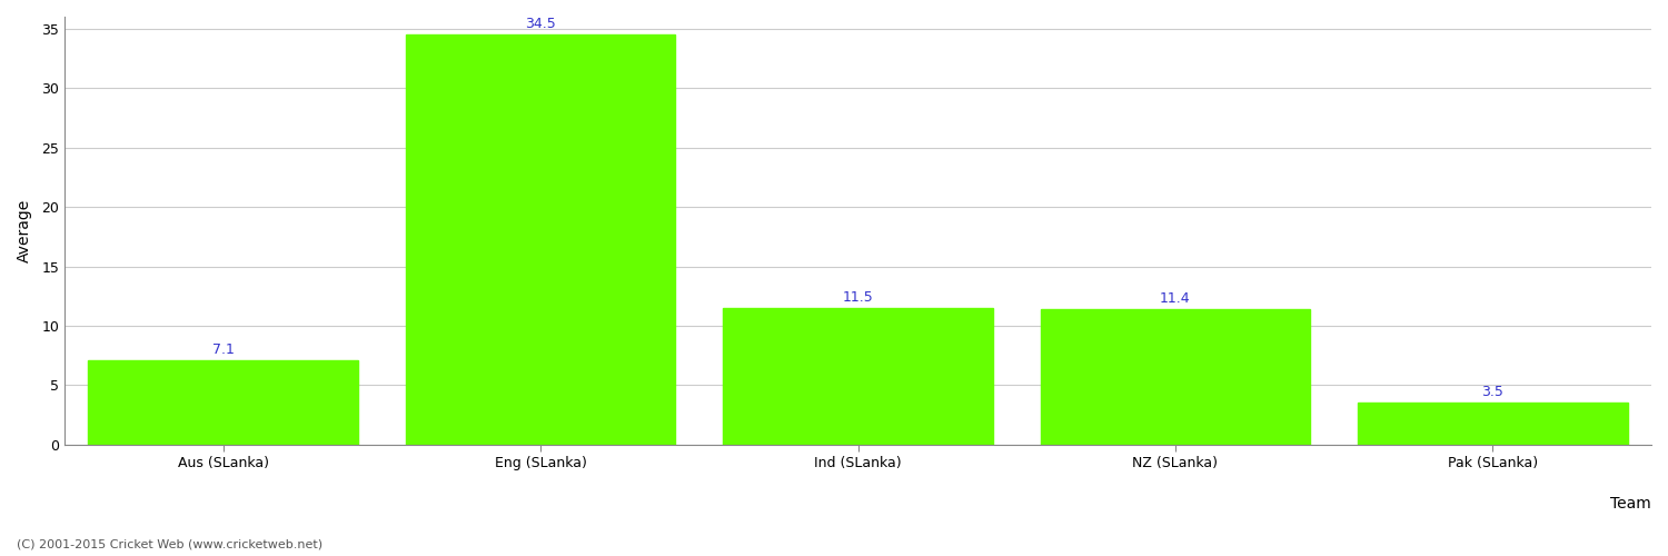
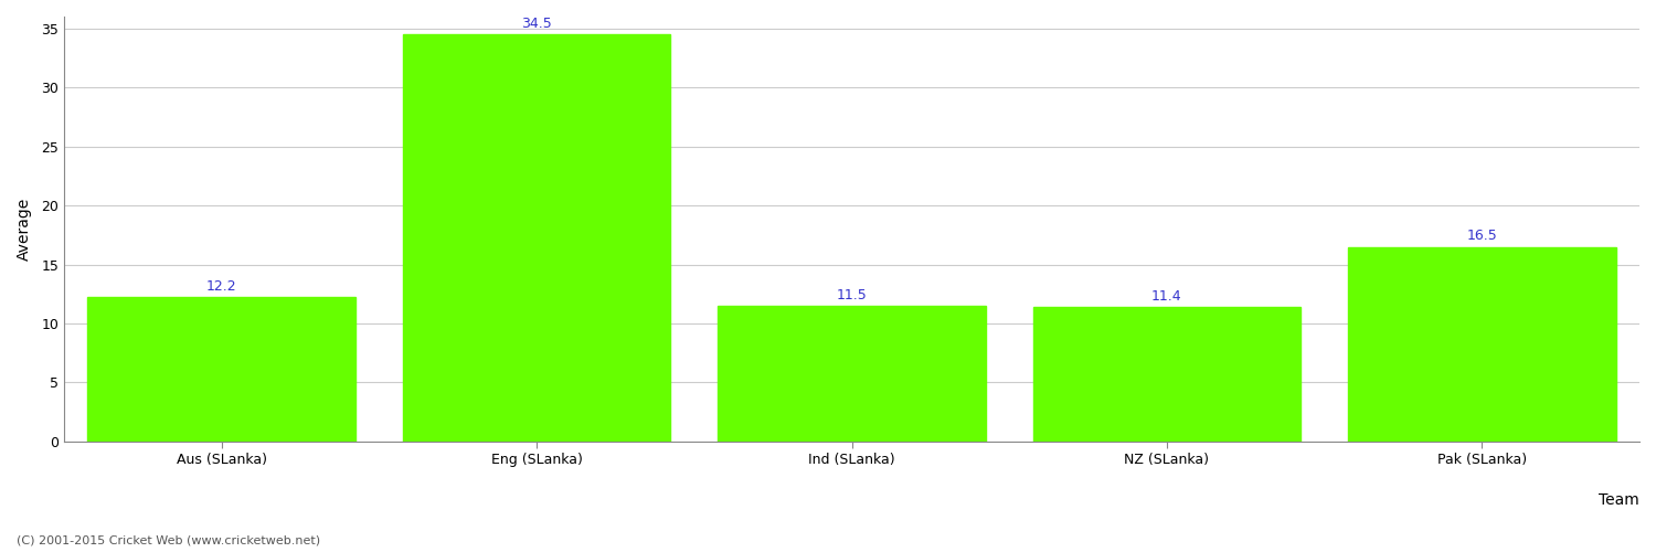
Aus (SLanka): 7.1 -> 12.2
Pak (SLanka): 3.5 -> 16.5
